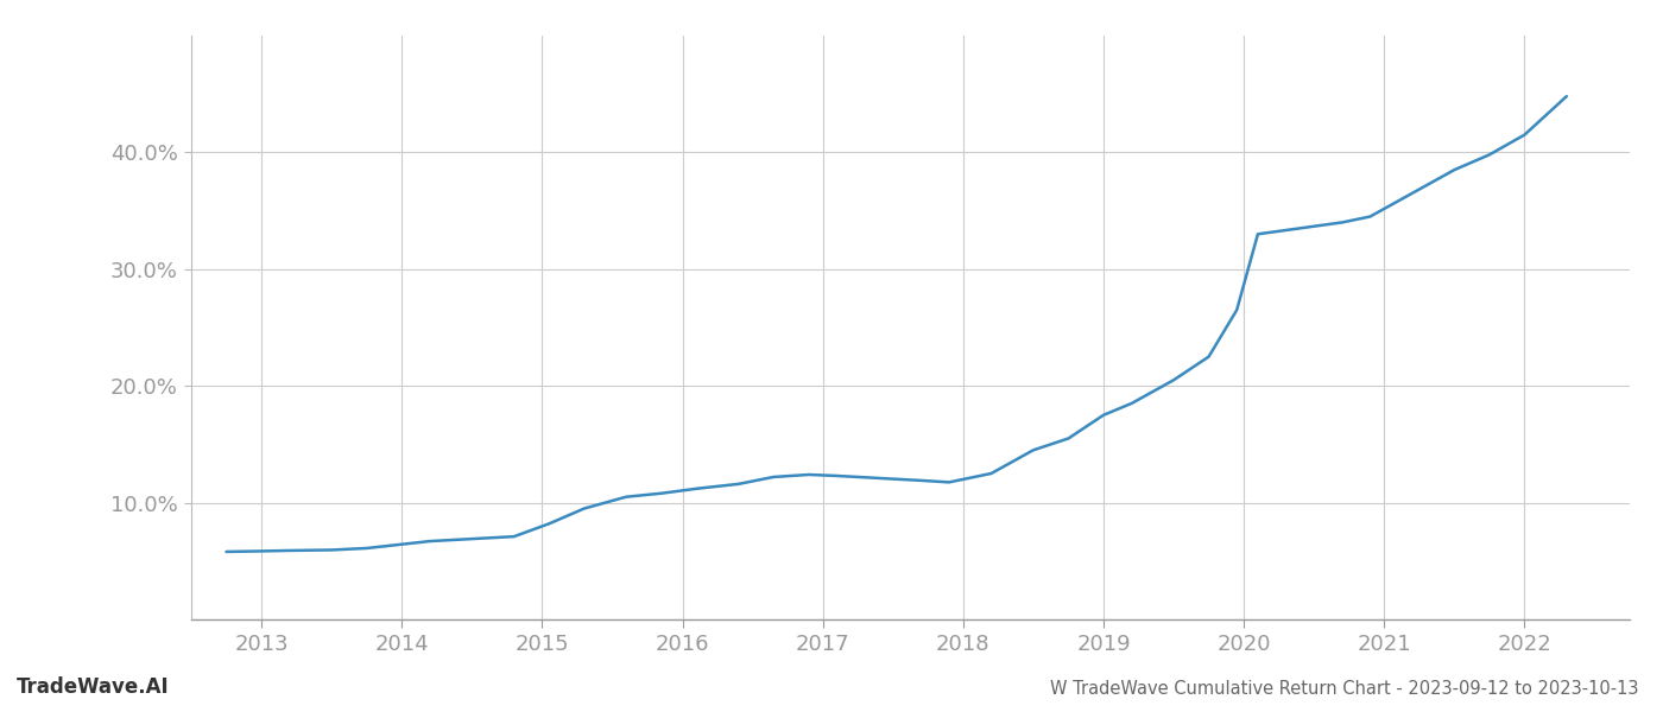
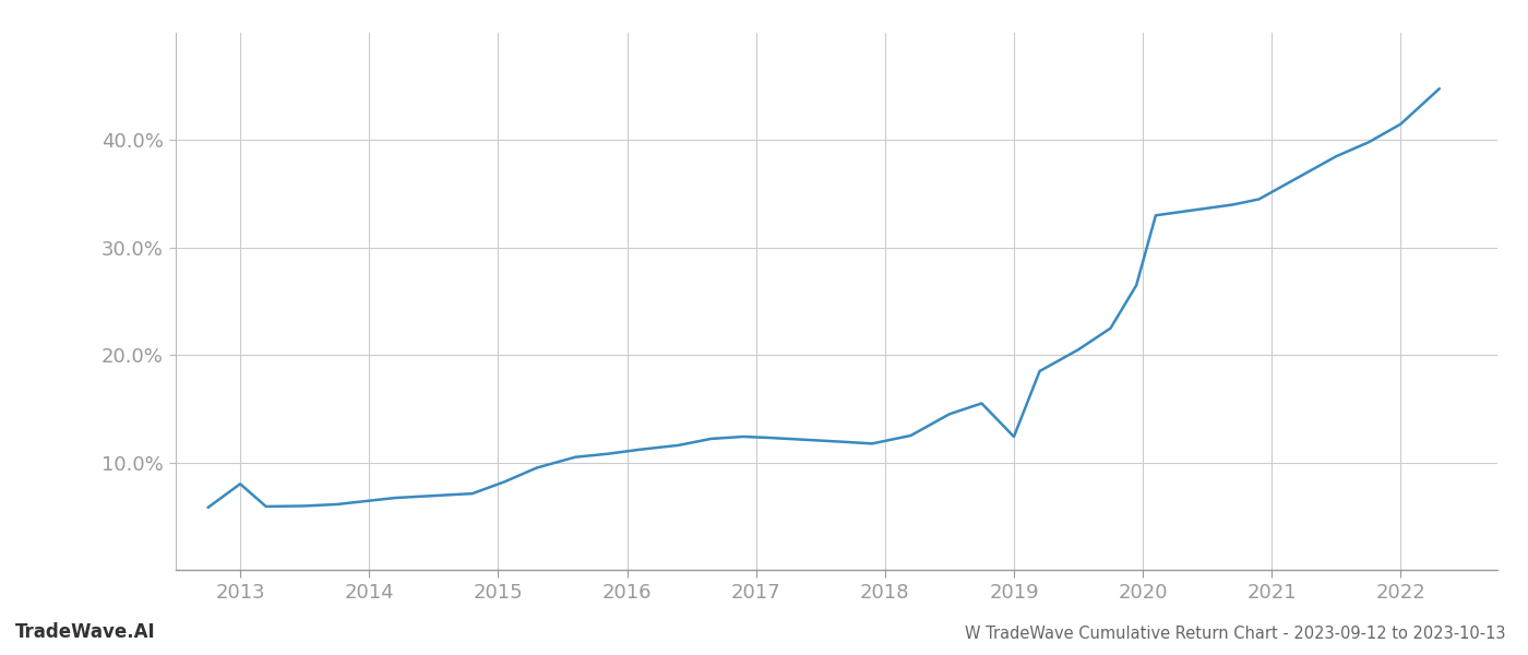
2013: 5.8% -> 8.0%
2019: 17.5% -> 12.4%
